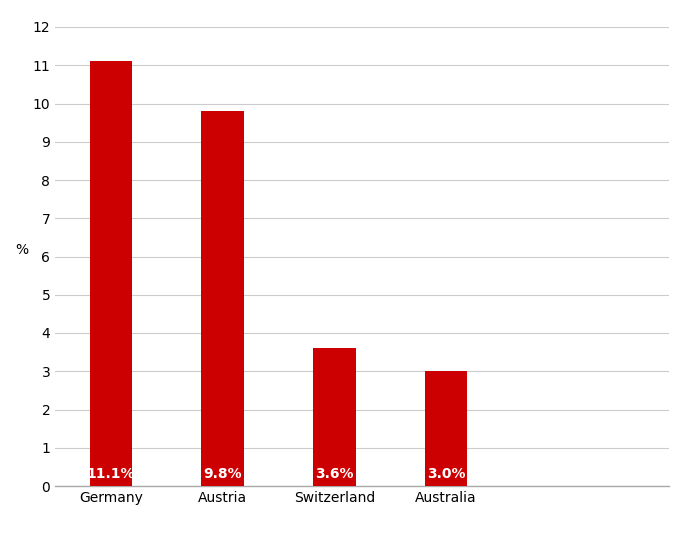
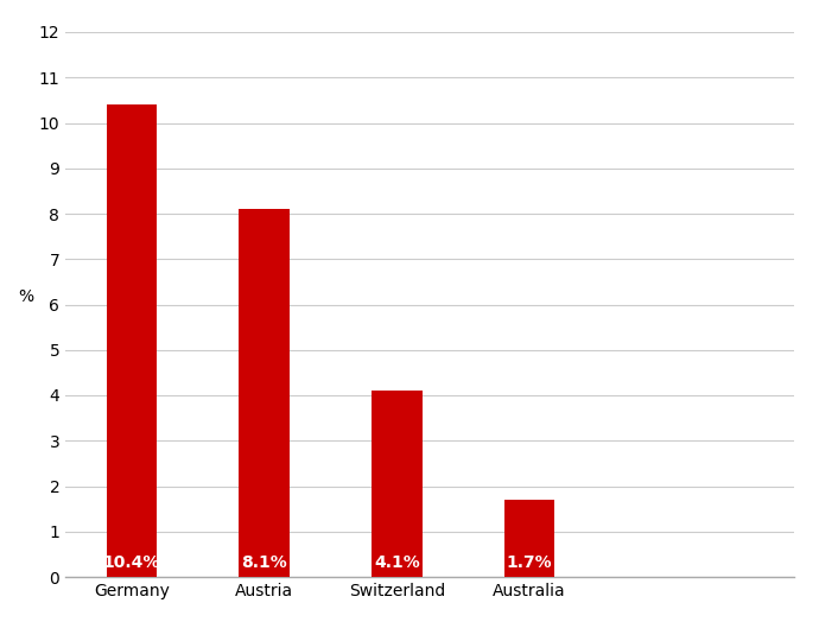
Germany: 11.1% -> 10.4%
Austria: 9.8% -> 8.1%
Switzerland: 3.6% -> 4.1%
Australia: 3.0% -> 1.7%
